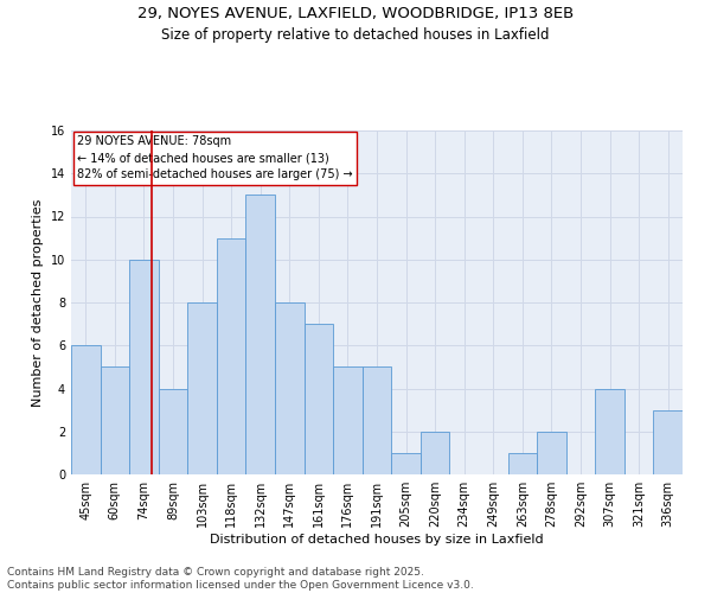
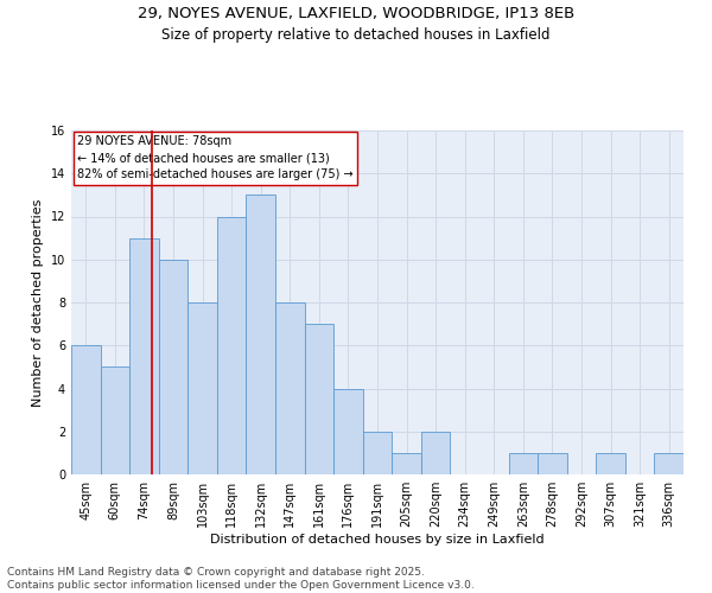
74sqm: 10 -> 11
89sqm: 4 -> 10
118sqm: 11 -> 12
176sqm: 5 -> 4
191sqm: 5 -> 2
278sqm: 2 -> 1
307sqm: 4 -> 1
336sqm: 3 -> 1
